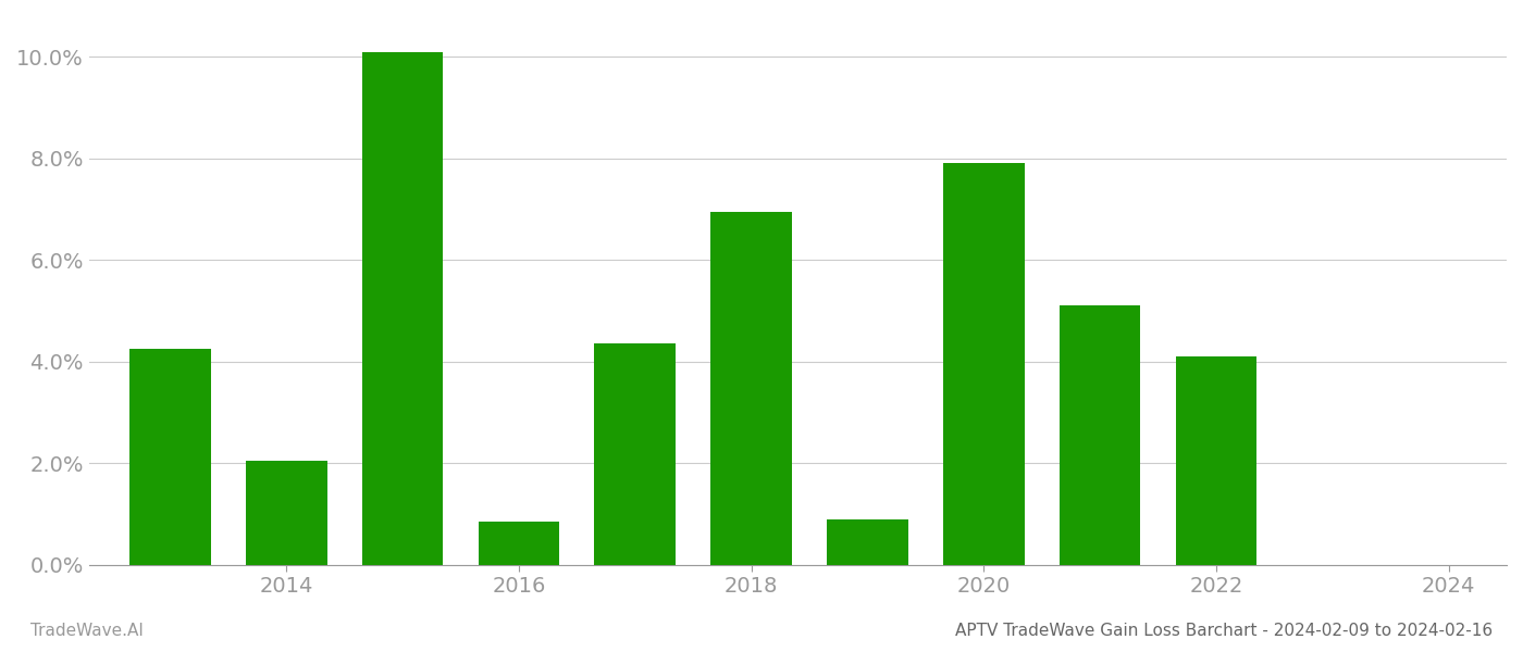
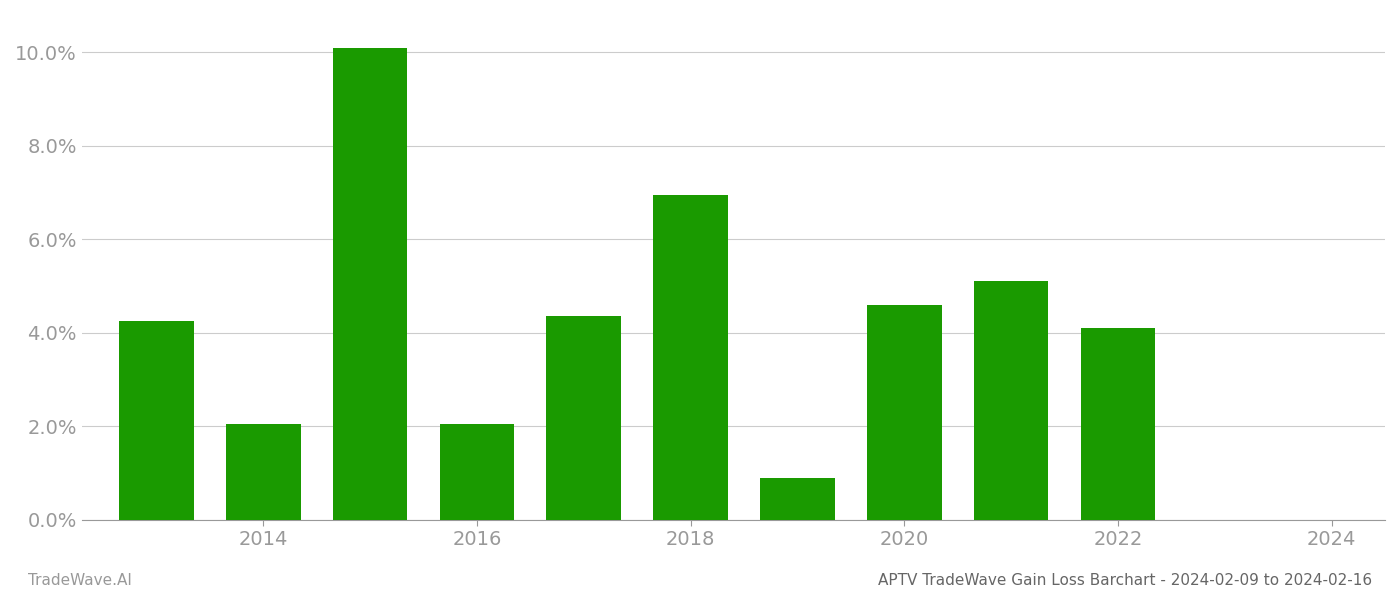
2016: 0.85% -> 2.05%
2020: 7.90% -> 4.60%
